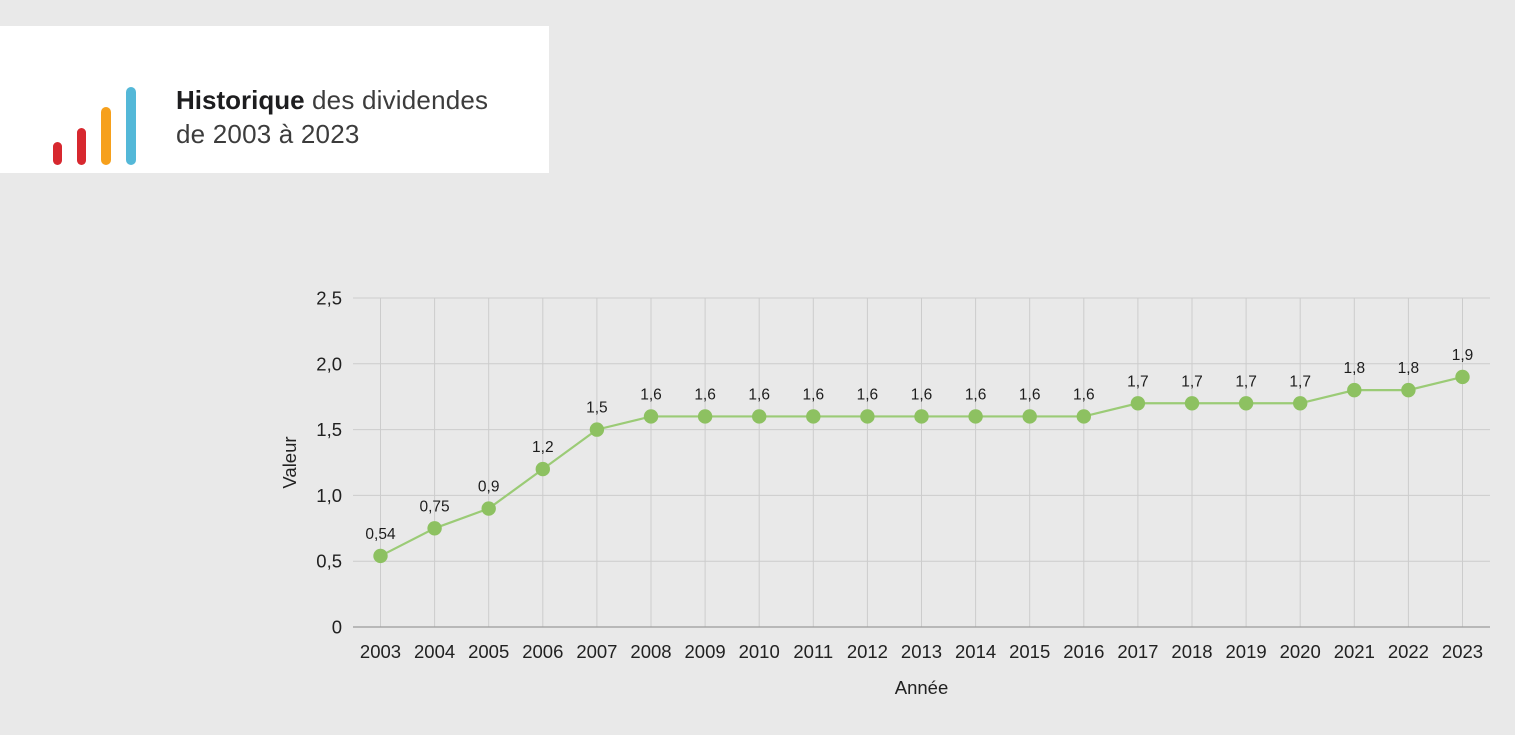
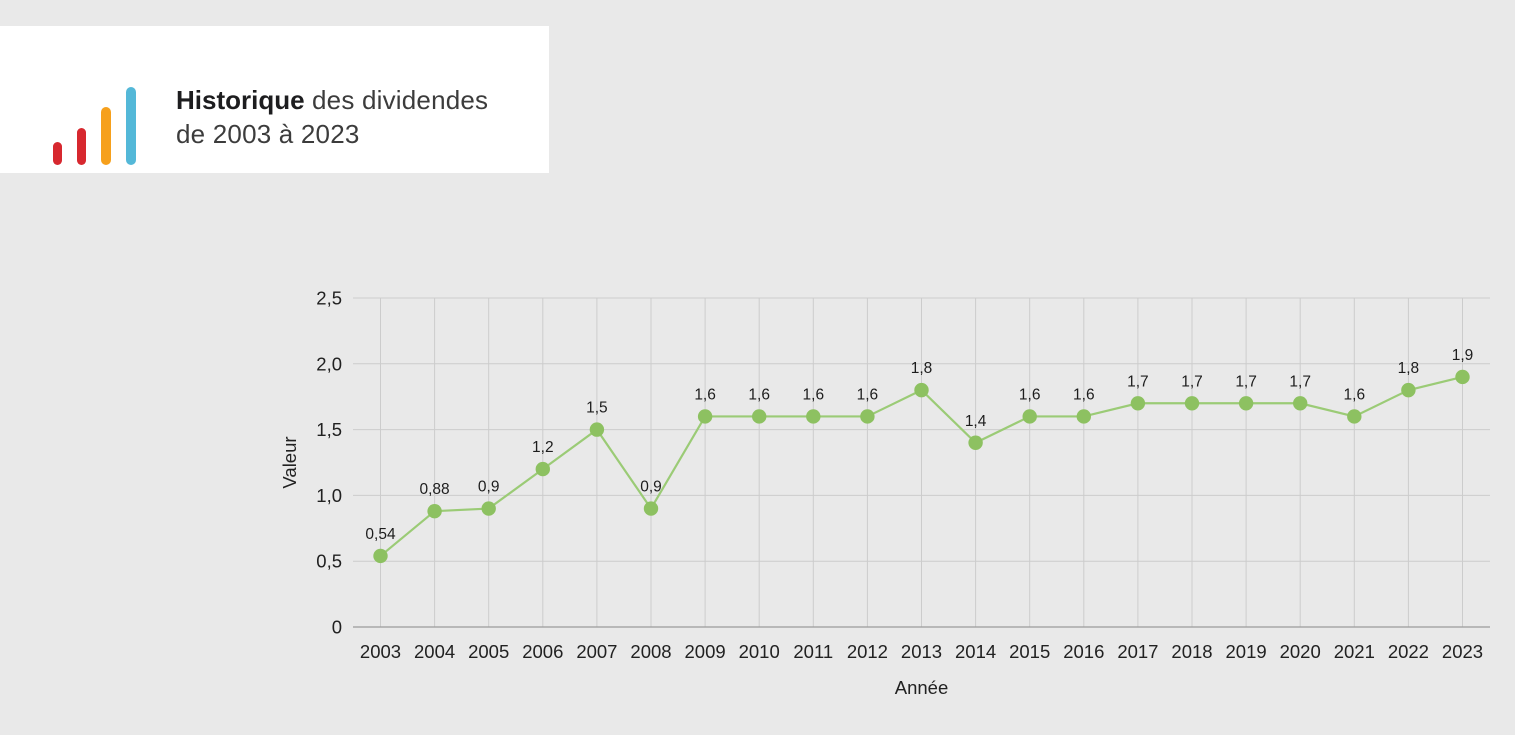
2004: 0,75 -> 0,88
2008: 1,6 -> 0,9
2013: 1,6 -> 1,8
2014: 1,6 -> 1,4
2021: 1,8 -> 1,6
